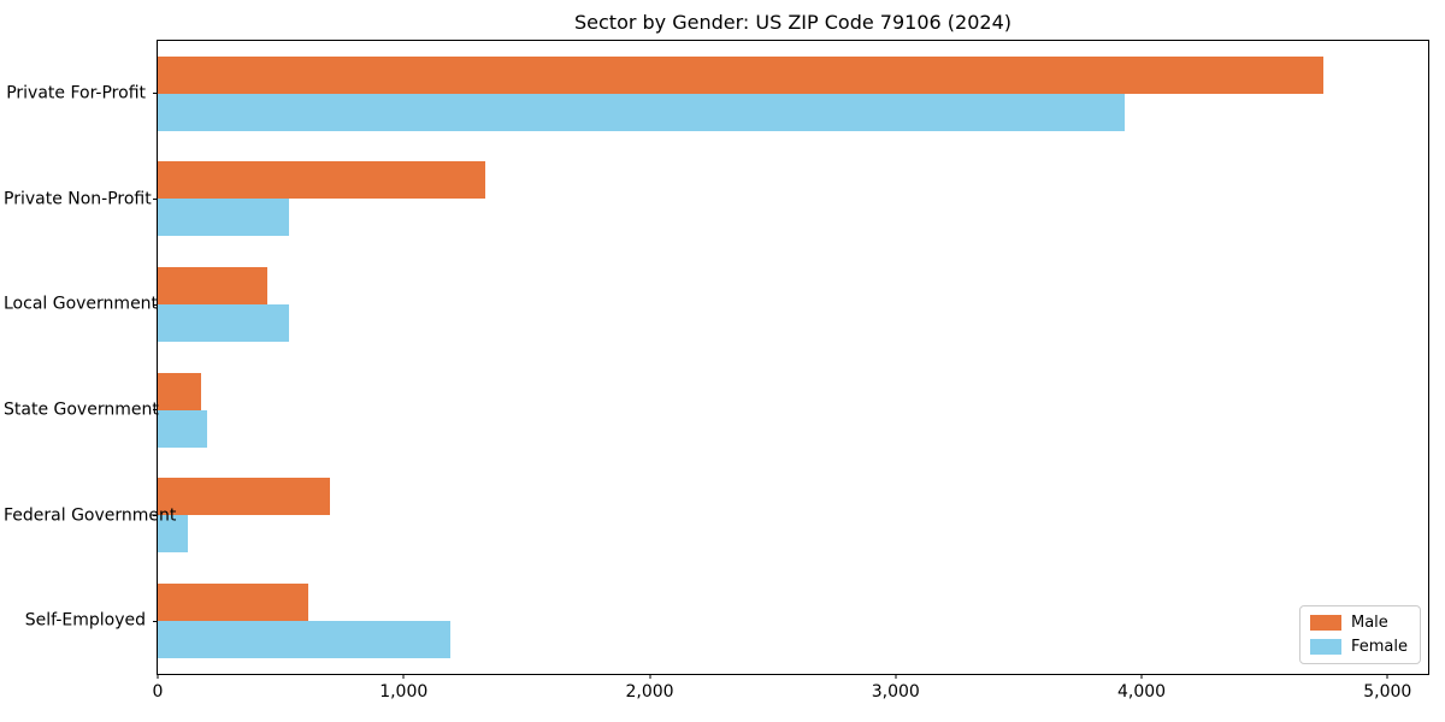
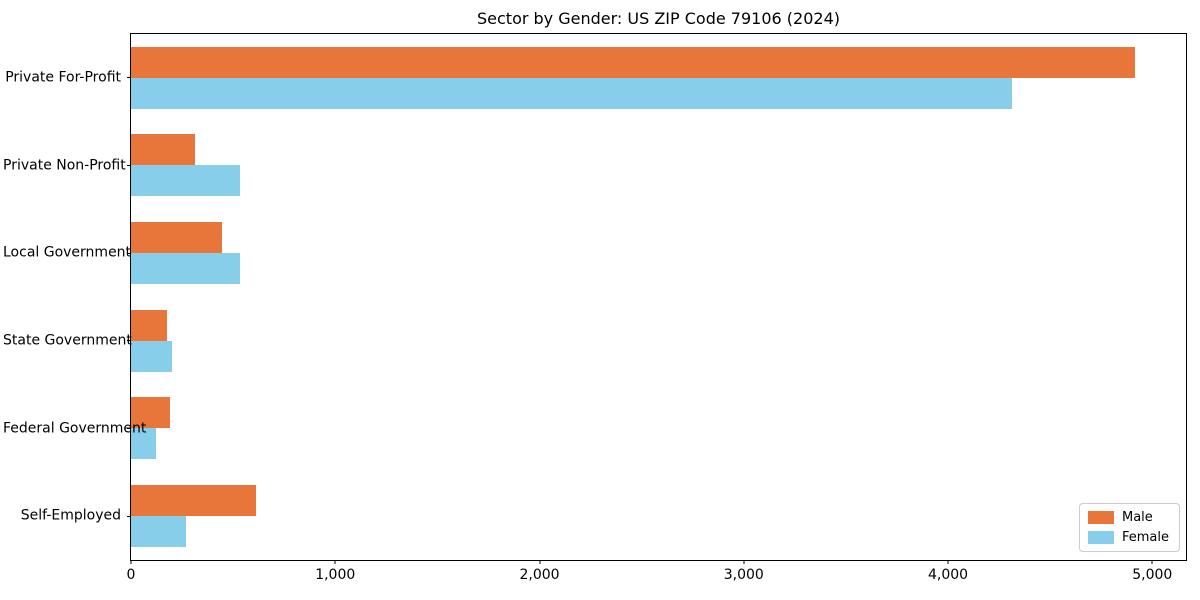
Male/Private For-Profit: 4740 -> 4920
Female/Private For-Profit: 3930 -> 4320
Male/Private Non-Profit: 1330 -> 310
Male/Federal Government: 700 -> 190
Female/Self-Employed: 1190 -> 270
